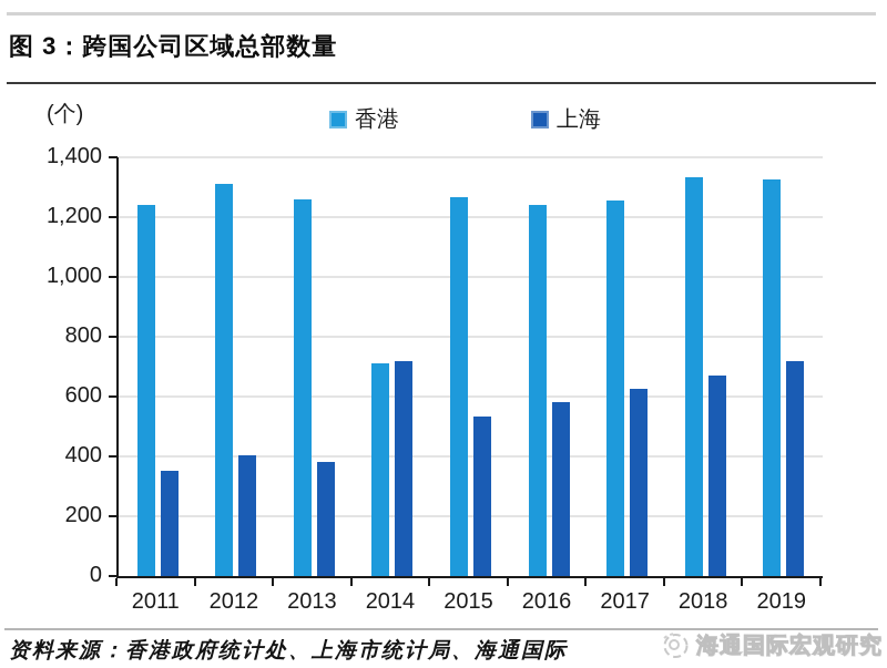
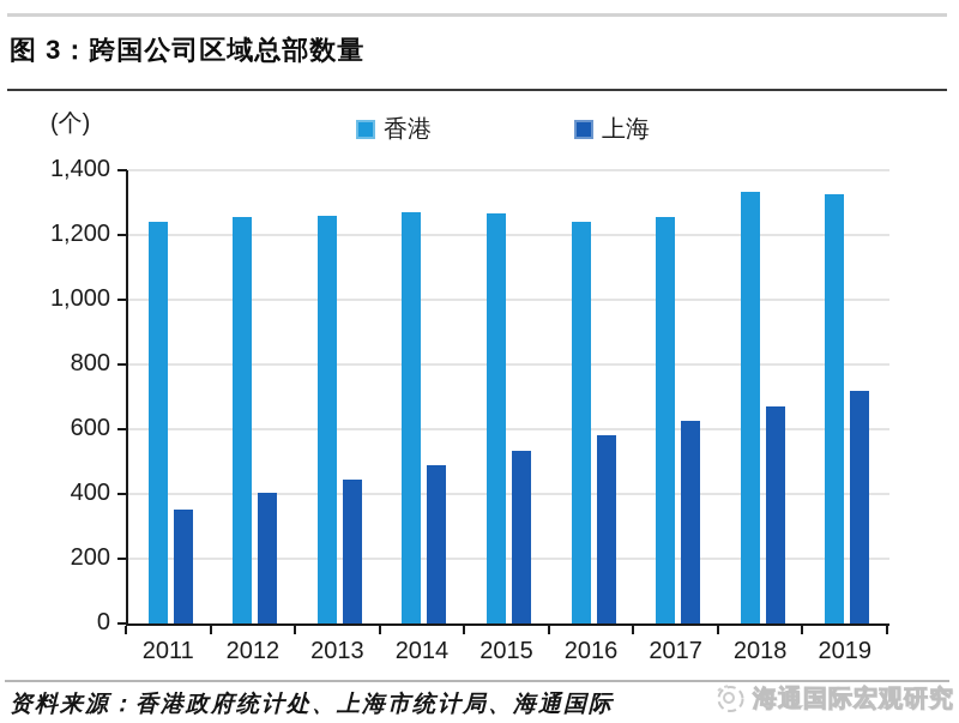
香港/2012: 1310 -> 1260
上海/2013: 380 -> 440
香港/2014: 710 -> 1270
上海/2014: 720 -> 490
